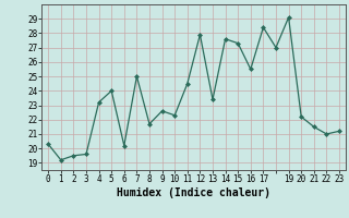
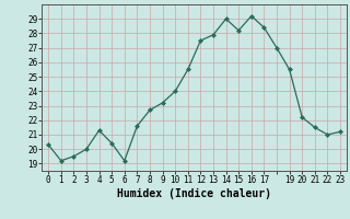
3: 19.6 -> 20.0
4: 23.2 -> 21.3
5: 24.0 -> 20.4
6: 20.2 -> 19.2
7: 25.0 -> 21.6
8: 21.7 -> 22.7
9: 22.6 -> 23.2
10: 22.3 -> 24.0
11: 24.5 -> 25.5
12: 27.9 -> 27.5
13: 23.4 -> 27.9
14: 27.6 -> 29.0
15: 27.3 -> 28.2
16: 25.5 -> 29.2
19: 29.1 -> 25.5
